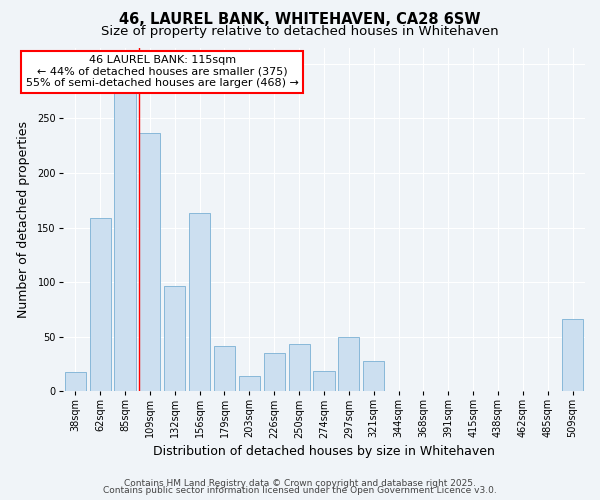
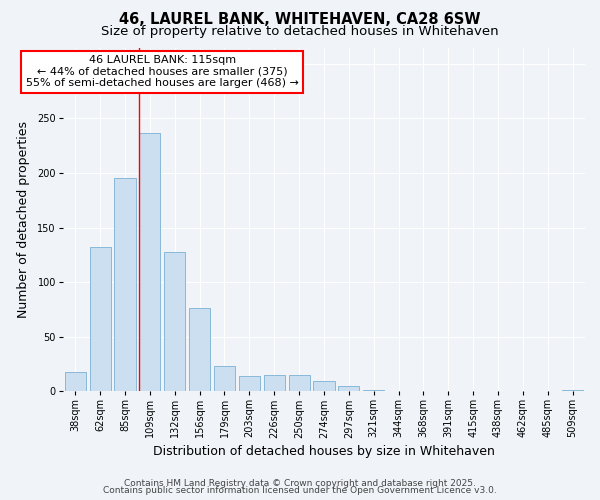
62sqm: 159 -> 132
85sqm: 274 -> 195
132sqm: 96 -> 128
156sqm: 163 -> 76
179sqm: 41 -> 23
226sqm: 35 -> 15
250sqm: 43 -> 15
274sqm: 19 -> 9
297sqm: 50 -> 5
321sqm: 28 -> 1
509sqm: 66 -> 1
